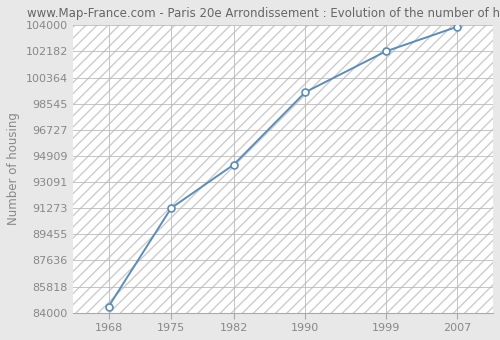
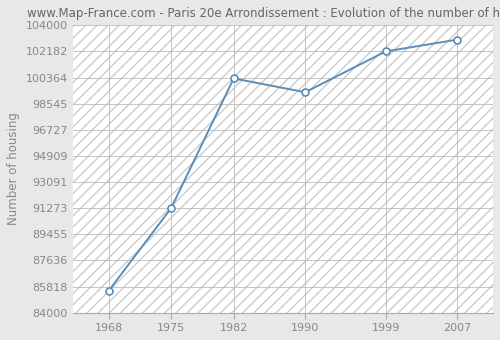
1968: 84400 -> 85500
1982: 94300 -> 100300
2007: 103900 -> 103000
